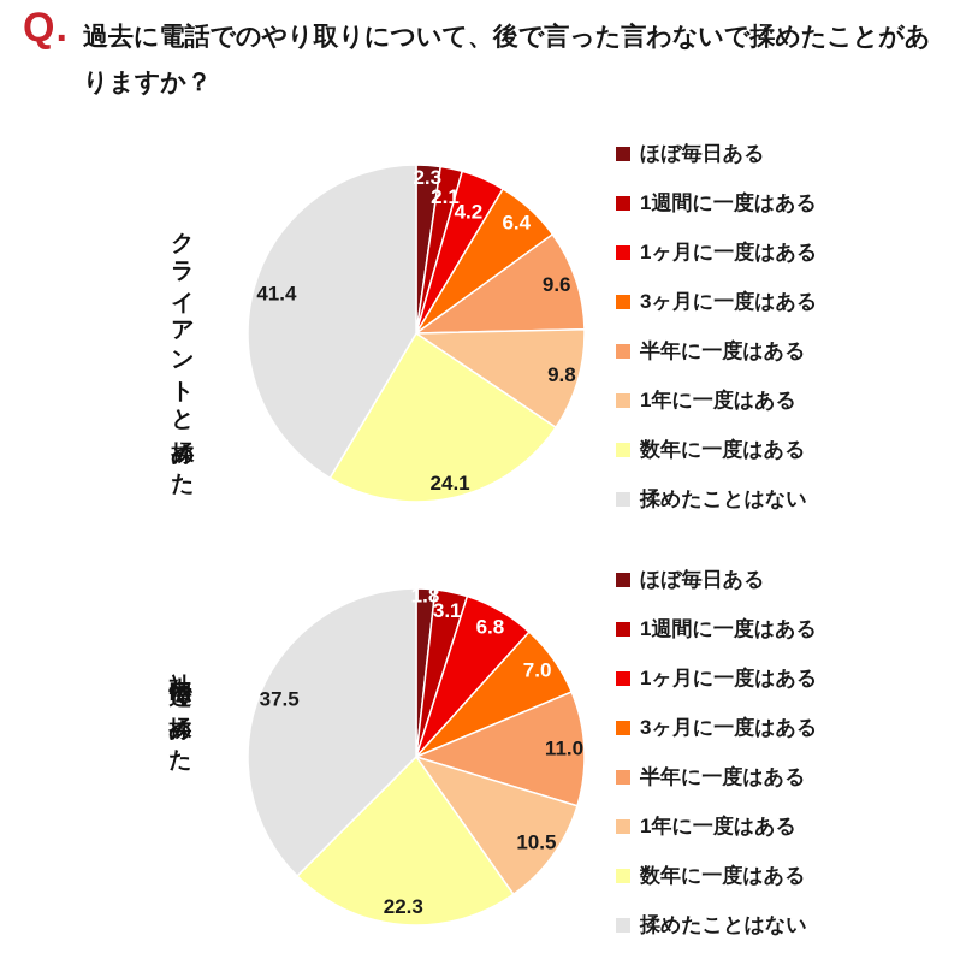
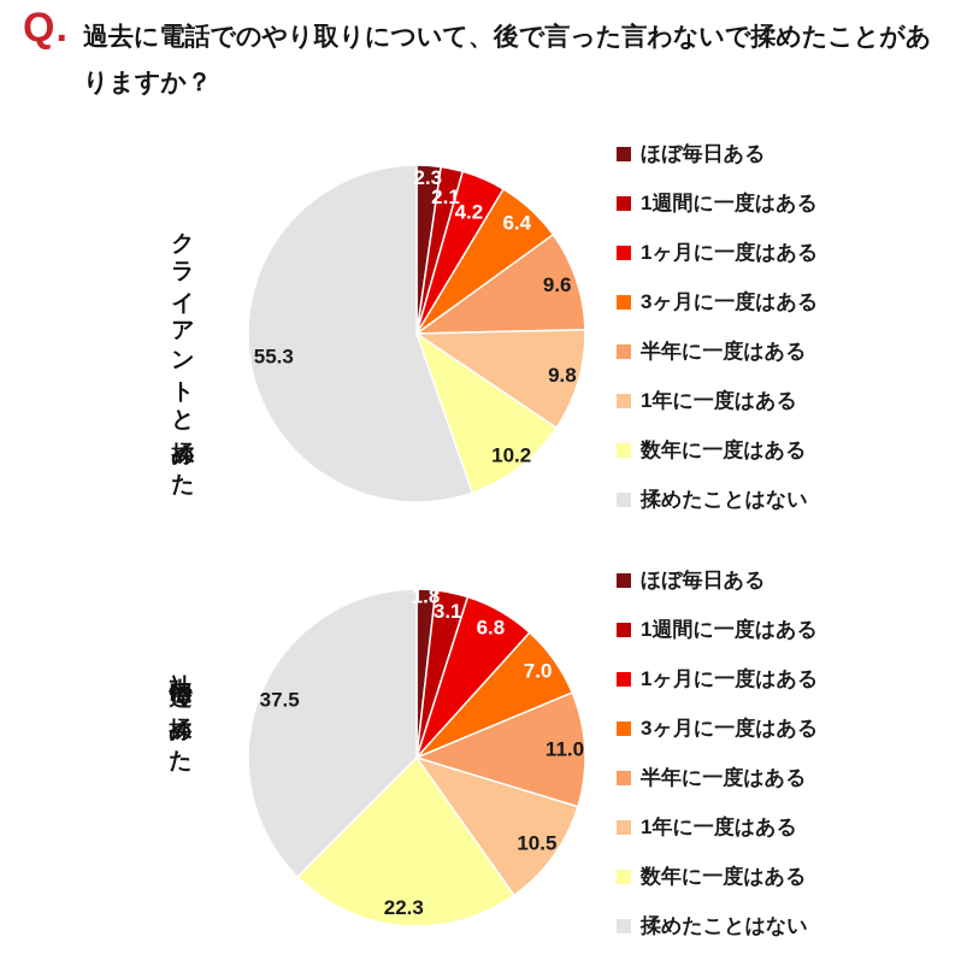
クライアントと揉めた/数年に一度はある: 24.1 -> 10.2
クライアントと揉めた/揉めたことはない: 41.4 -> 55.3
